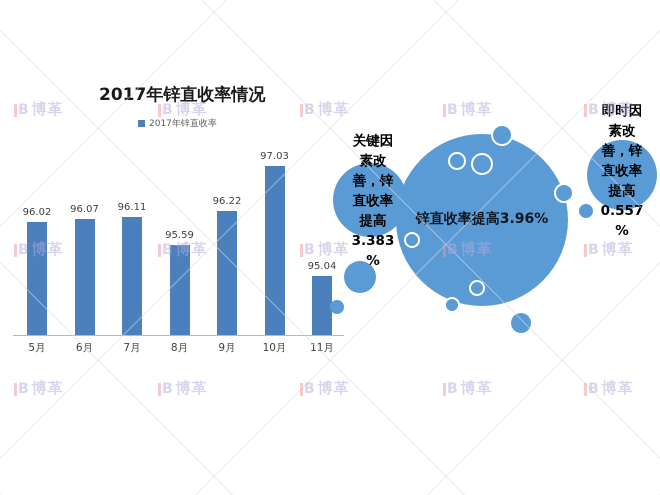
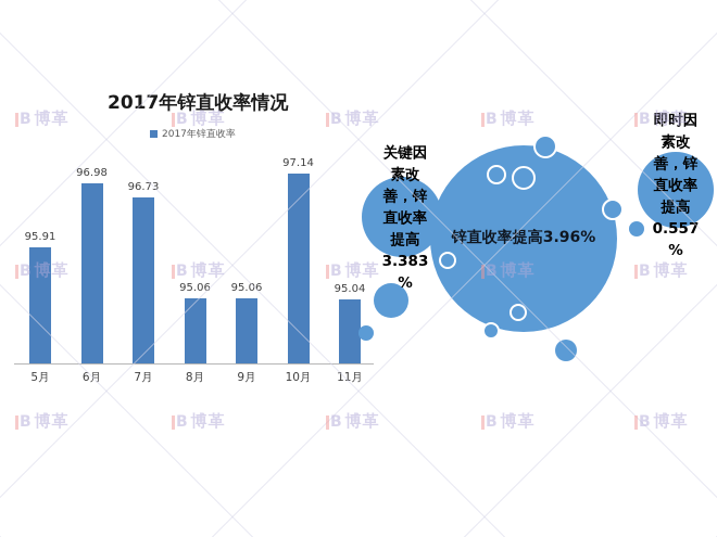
5月: 96.02 -> 95.91
6月: 96.07 -> 96.98
7月: 96.11 -> 96.73
8月: 95.59 -> 95.06
9月: 96.22 -> 95.06
10月: 97.03 -> 97.14
